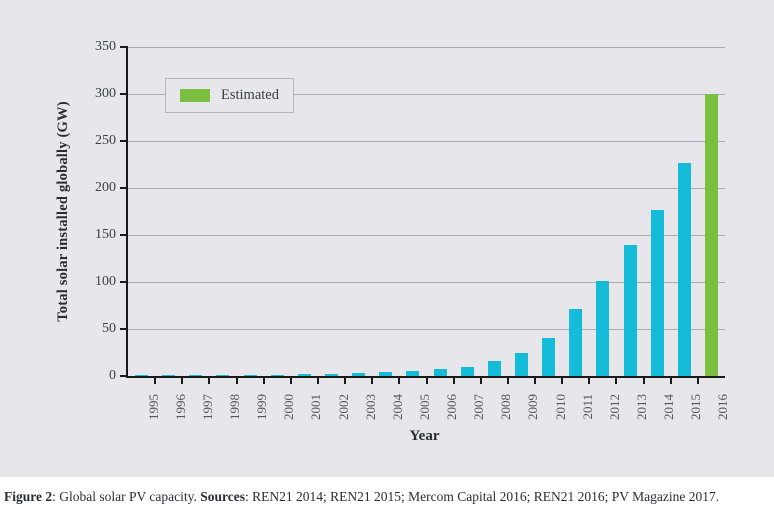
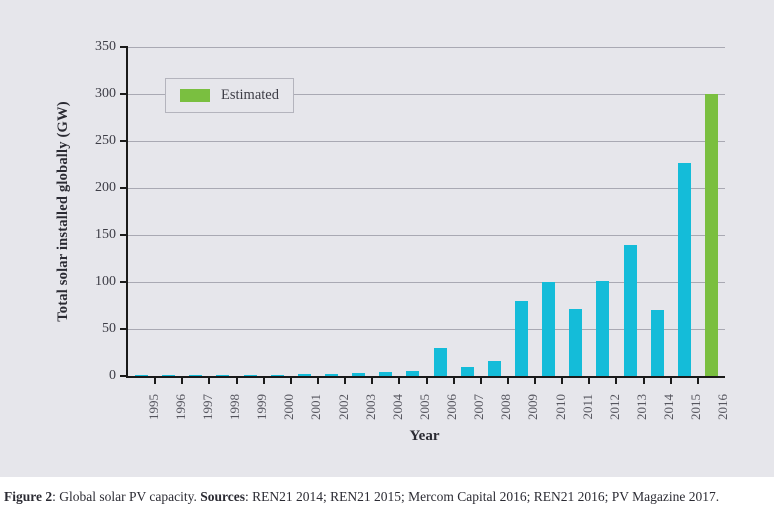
2006: 10 -> 30
2009: 20 -> 80
2010: 40 -> 100
2014: 180 -> 70
